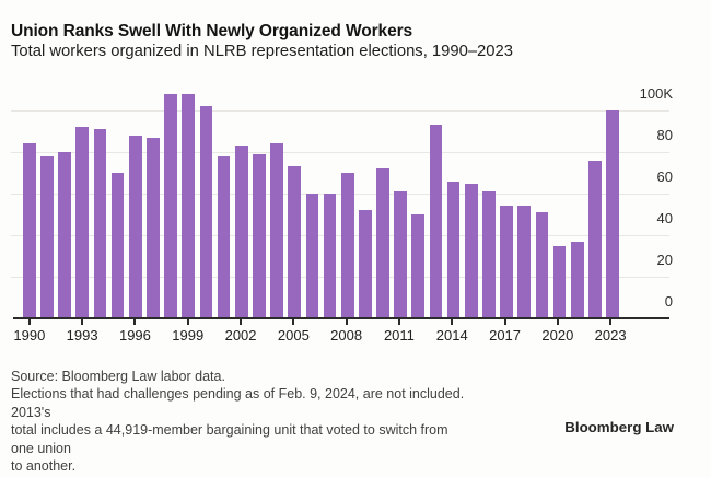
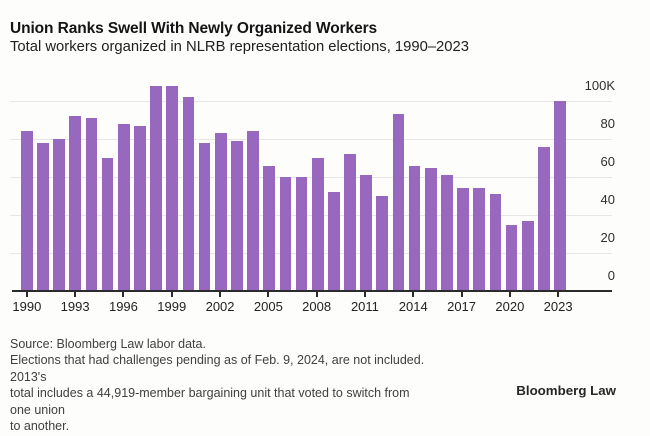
2005: 73K -> 66K
